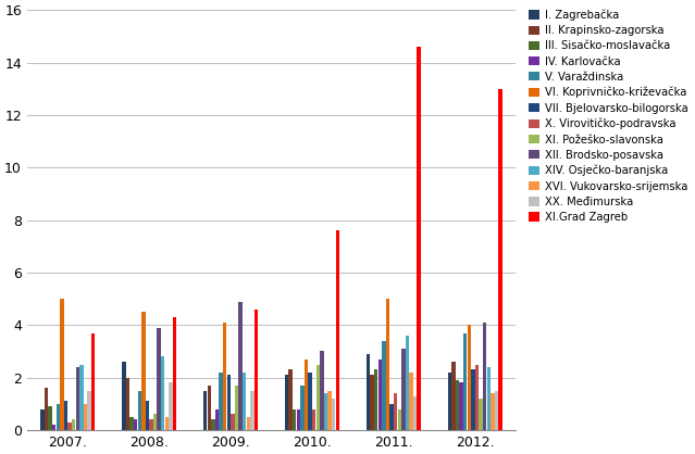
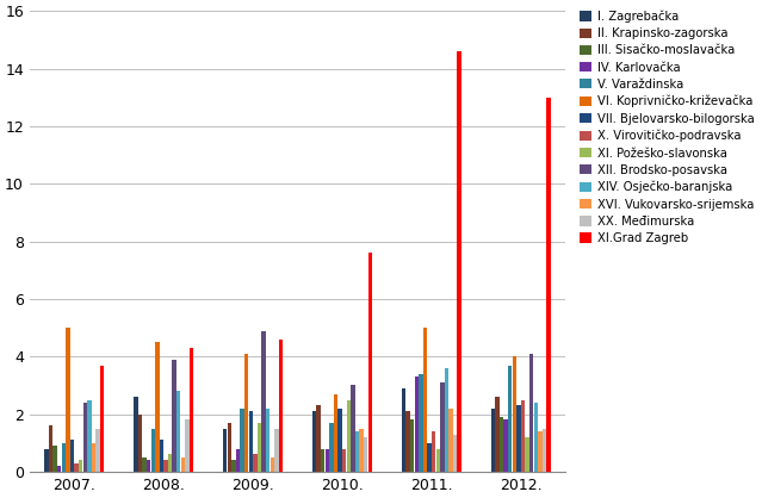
III. Sisačko-moslavačka/2011.: 2.3 -> 1.8
IV. Karlovačka/2011.: 2.7 -> 3.3
